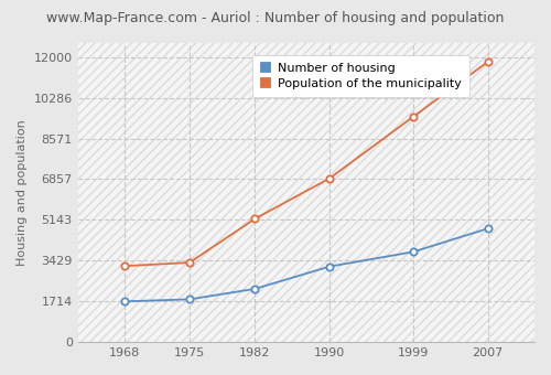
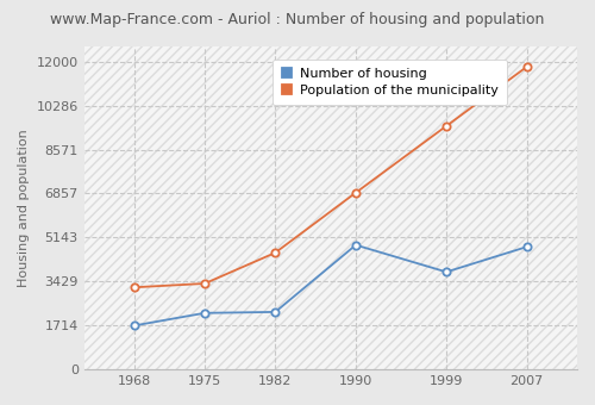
Number of housing/1975: 1800 -> 2200
Population of the municipality/1982: 5190 -> 4550
Number of housing/1990: 3180 -> 4850
